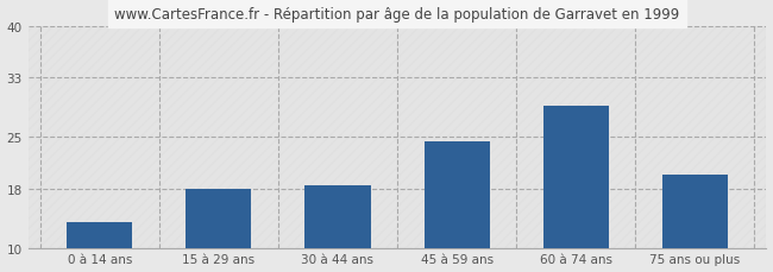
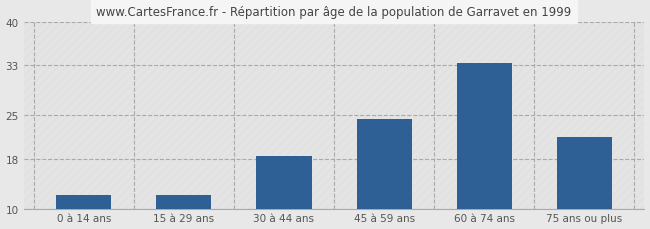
0 à 14 ans: 13.4 -> 12.1
15 à 29 ans: 18.0 -> 12.1
60 à 74 ans: 29.2 -> 33.3
75 ans ou plus: 19.8 -> 21.5
